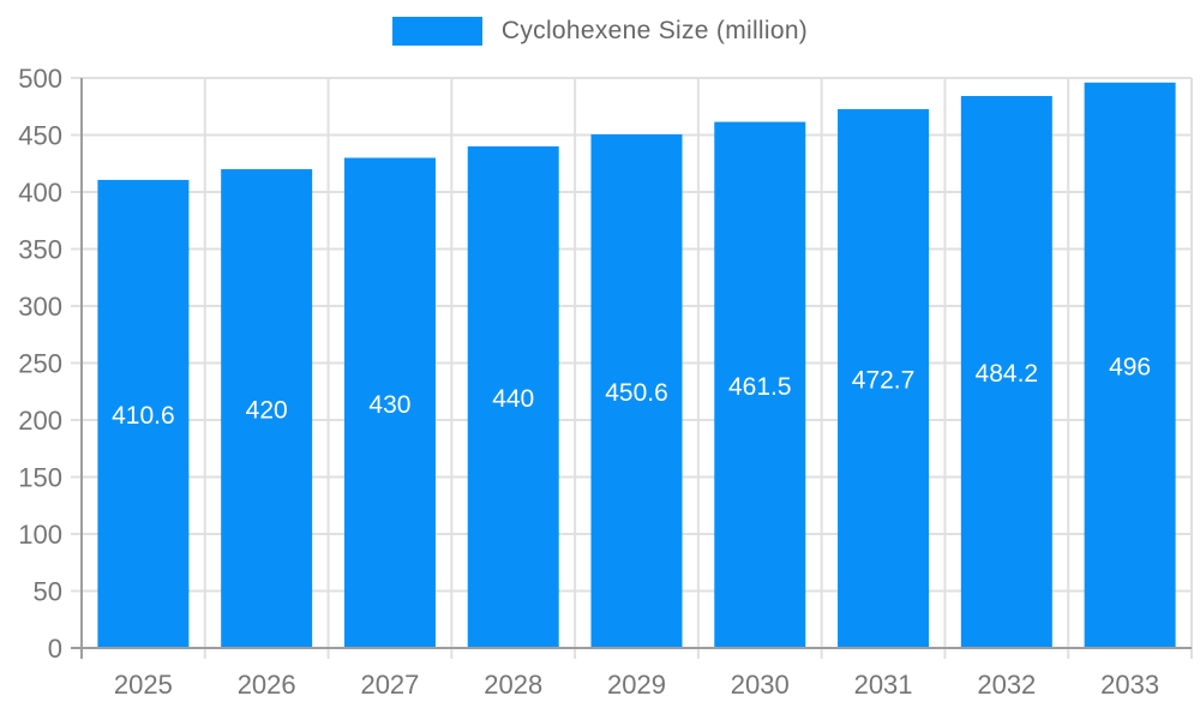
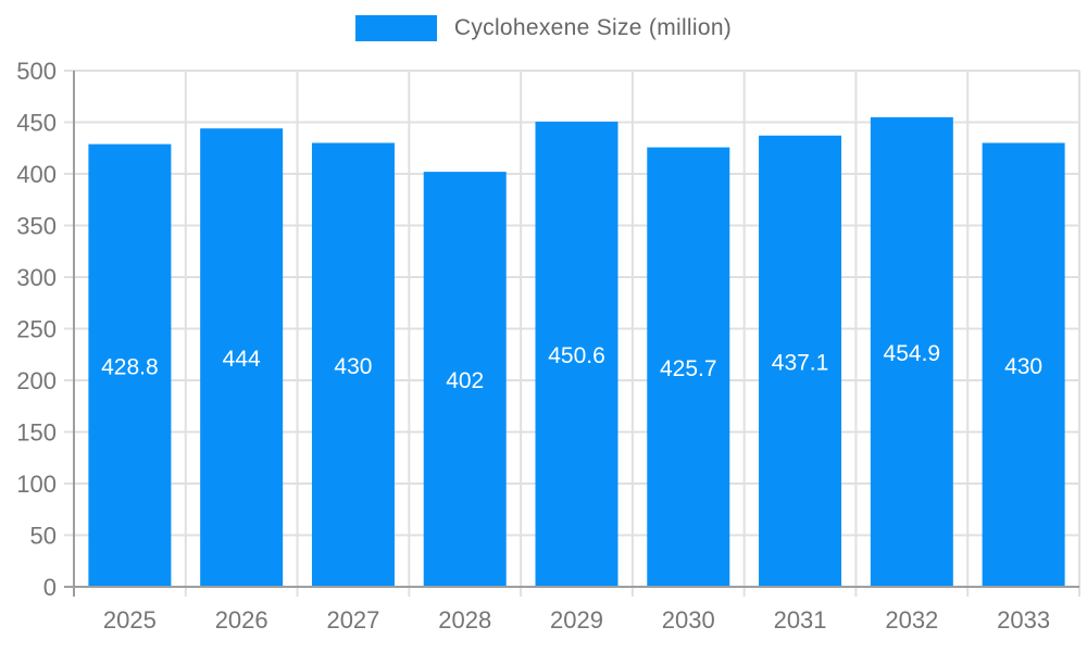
2025: 410.6 -> 428.8
2026: 420 -> 444
2028: 440 -> 402
2030: 461.5 -> 425.7
2031: 472.7 -> 437.1
2032: 484.2 -> 454.9
2033: 496 -> 430
